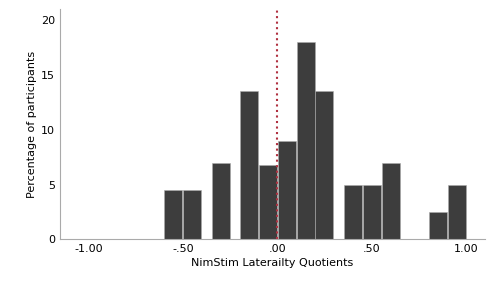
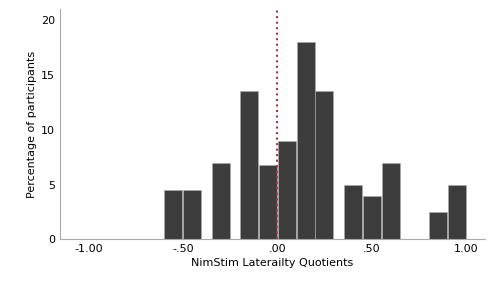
.50: 5.0 -> 4.0
